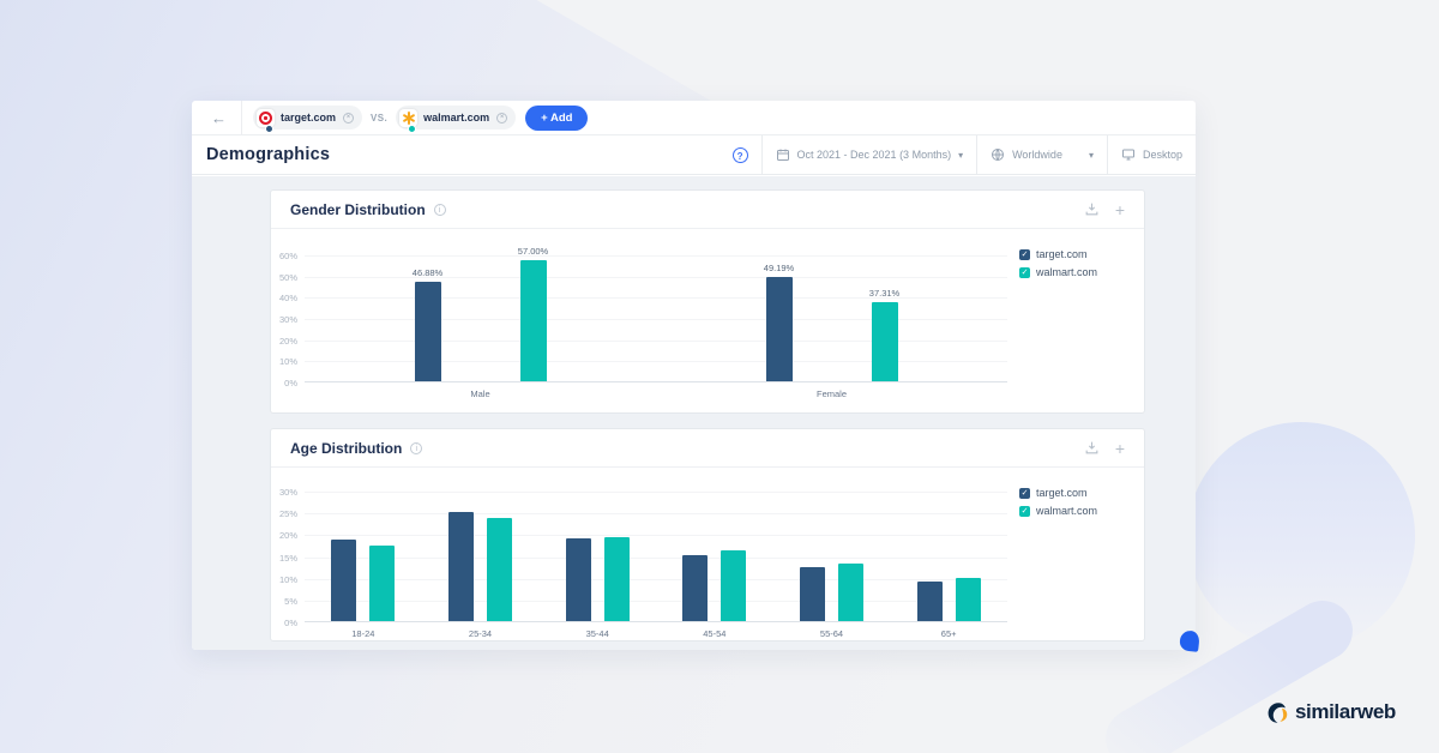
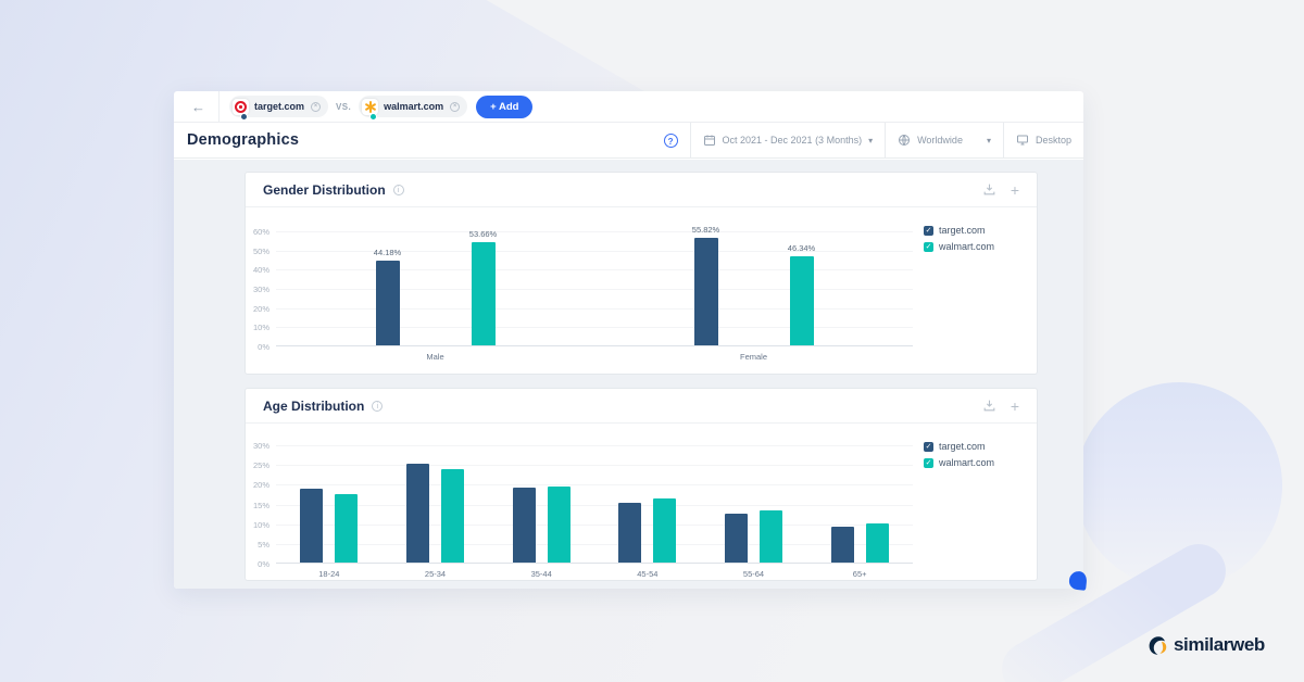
Gender Distribution/target.com/Male: 46.88% -> 44.18%
Gender Distribution/walmart.com/Male: 57.00% -> 53.66%
Gender Distribution/target.com/Female: 49.19% -> 55.82%
Gender Distribution/walmart.com/Female: 37.31% -> 46.34%
